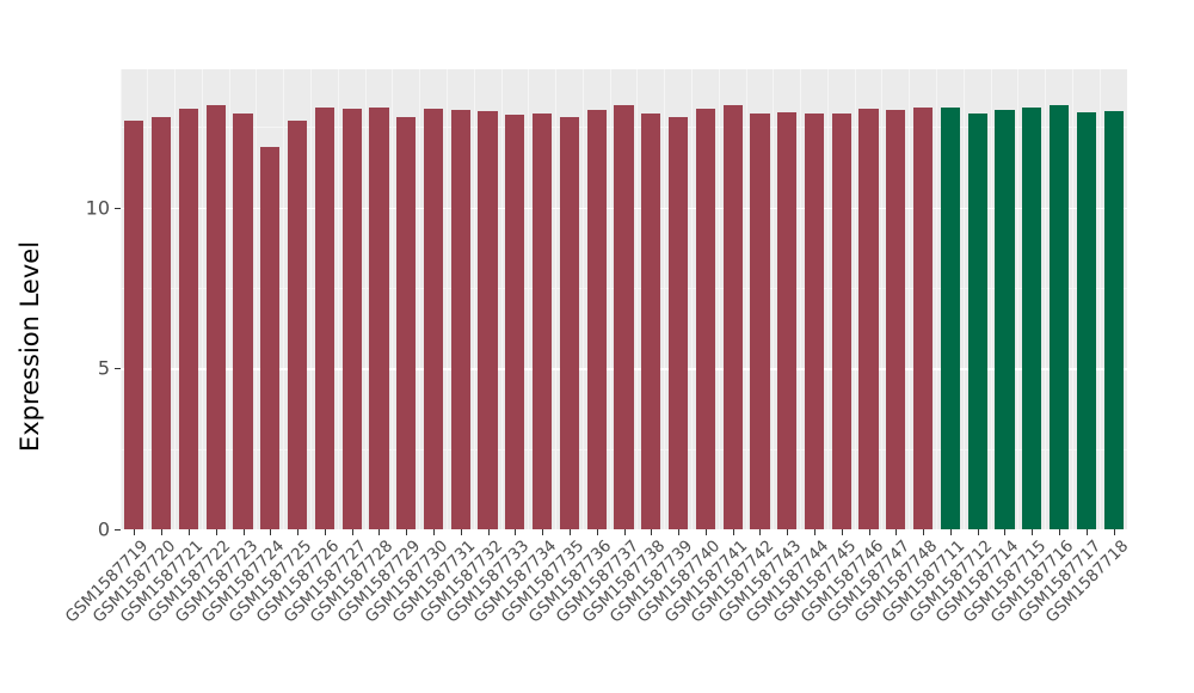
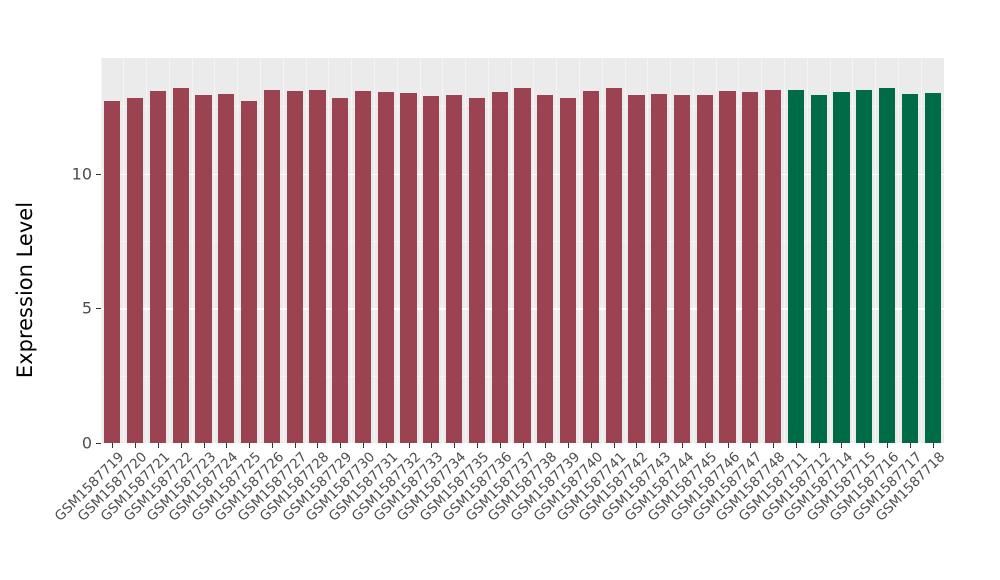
GSM1587724: 11.9 -> 13.0
